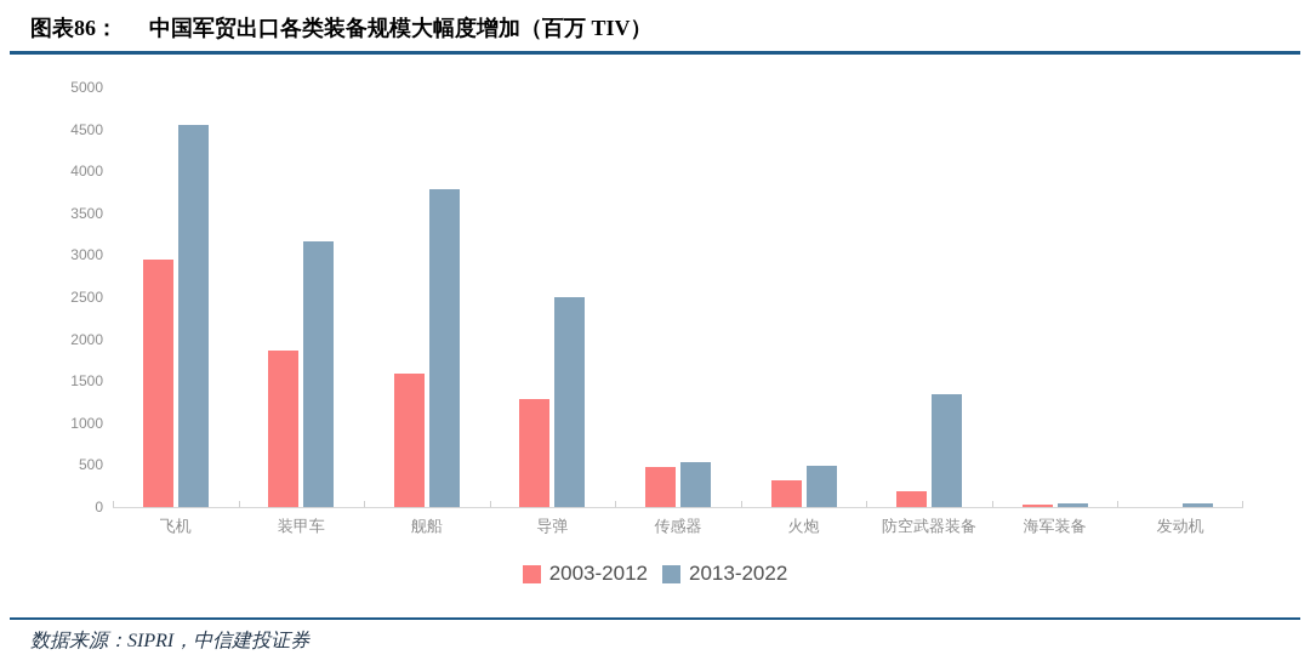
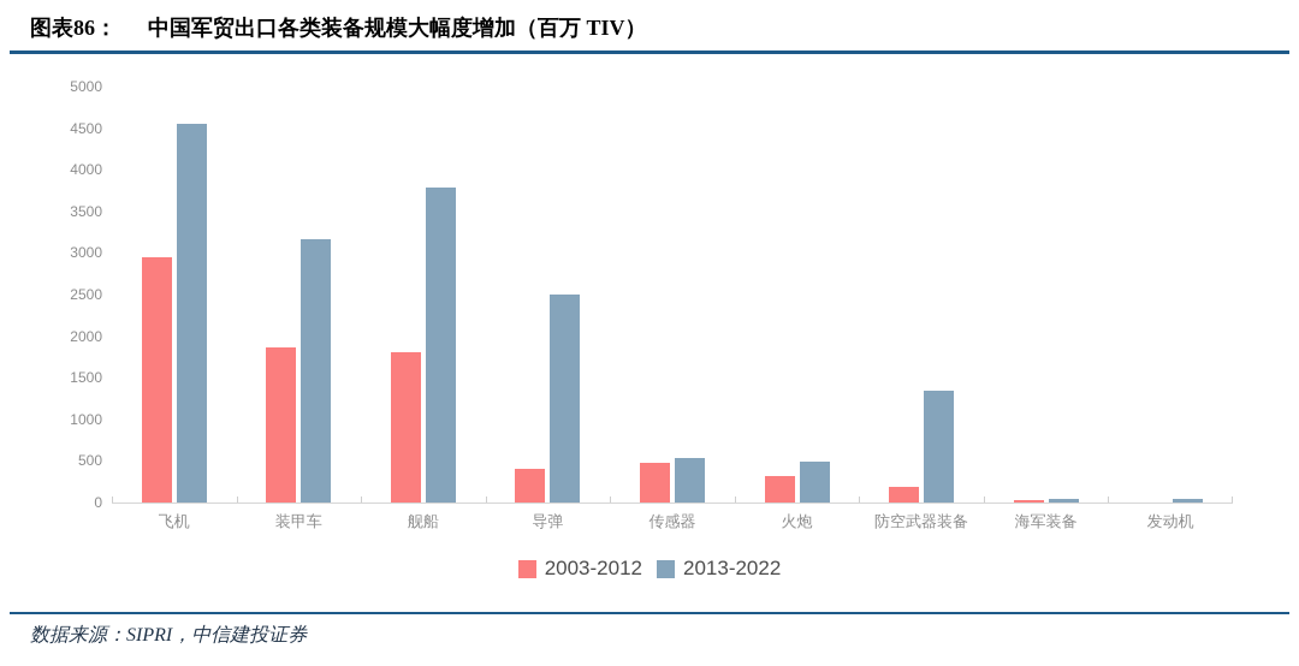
2003-2012/舰船: 1600 -> 1800
2003-2012/导弹: 1300 -> 400
